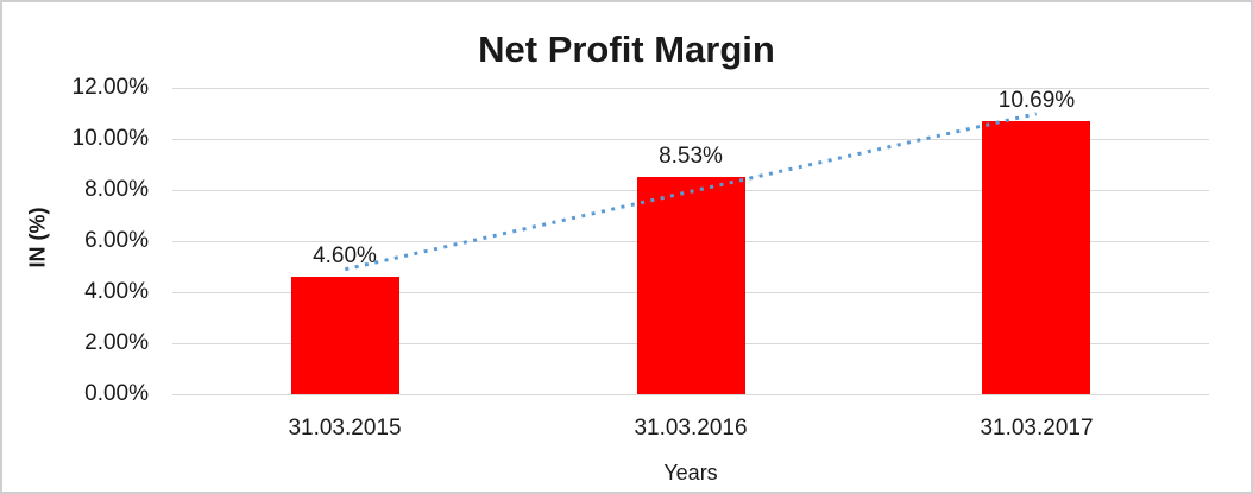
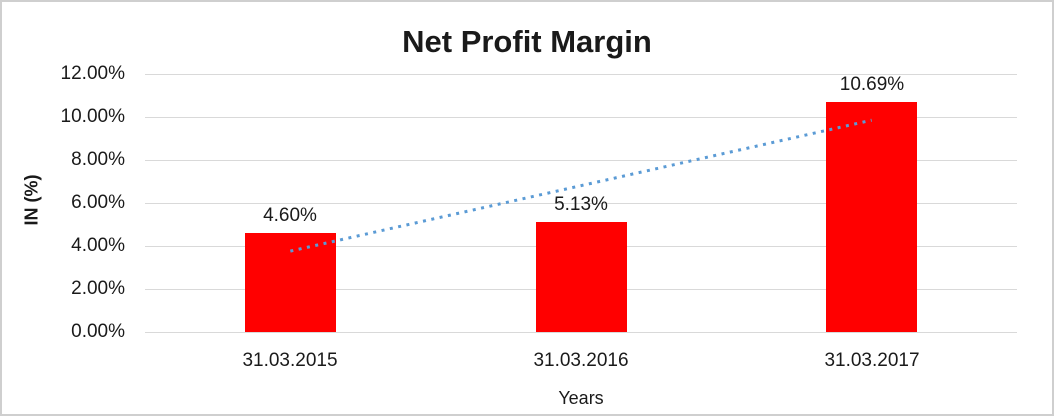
31.03.2016: 8.53% -> 5.13%
